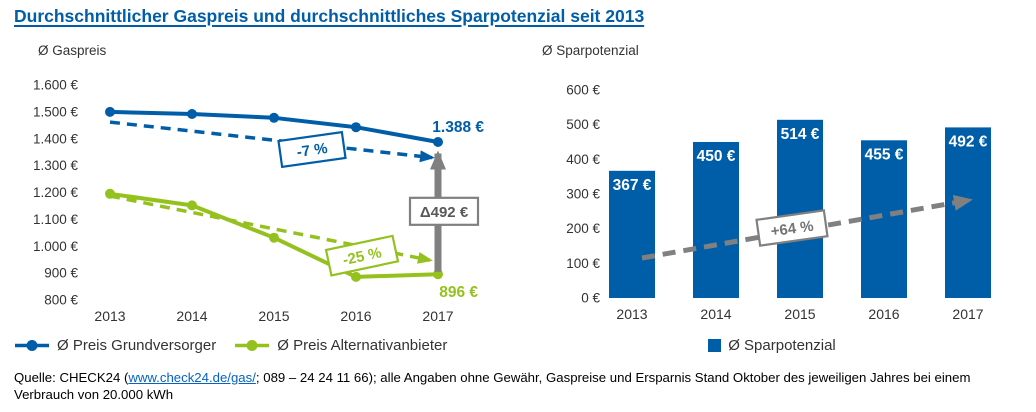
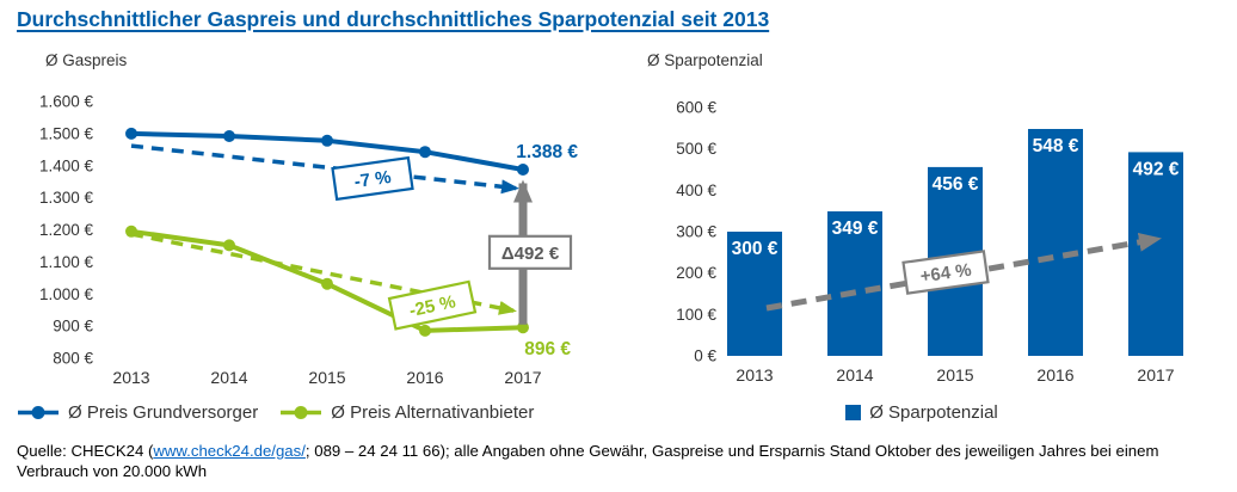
Ø Sparpotenzial/2013: 367 -> 300
Ø Sparpotenzial/2014: 450 -> 349
Ø Sparpotenzial/2015: 514 -> 456
Ø Sparpotenzial/2016: 455 -> 548
